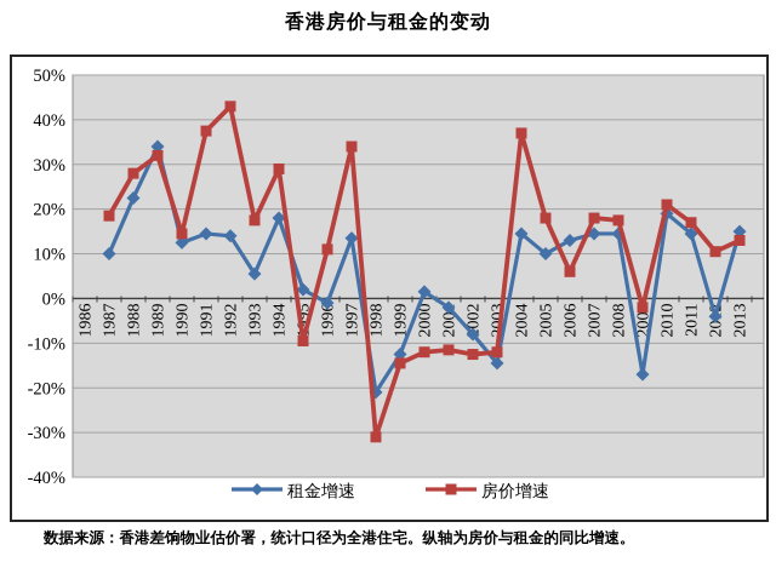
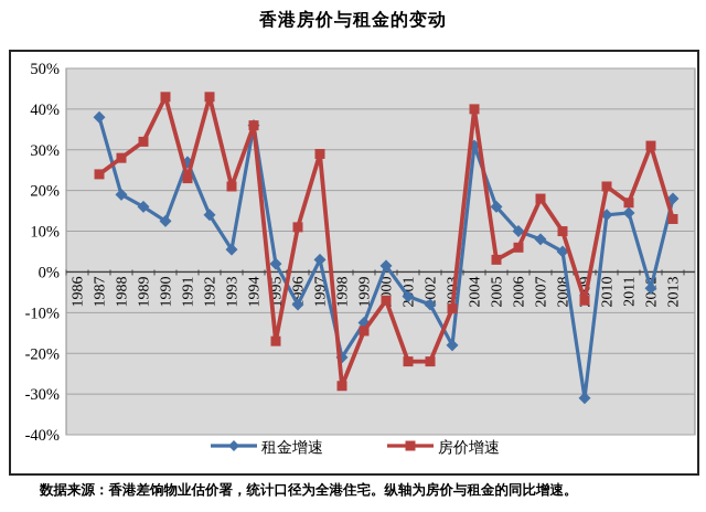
租金增速/1987: 10% -> 38%
房价增速/1987: 18% -> 24%
租金增速/1988: 22% -> 19%
租金增速/1989: 34% -> 16%
房价增速/1990: 14% -> 43%
租金增速/1991: 14% -> 27%
房价增速/1991: 38% -> 23%
房价增速/1993: 18% -> 21%
租金增速/1994: 18% -> 36%
房价增速/1994: 29% -> 36%
房价增速/1995: -10% -> -17%
租金增速/1996: -1% -> -8%
租金增速/1997: 14% -> 3%
房价增速/1997: 34% -> 29%
房价增速/1998: -31% -> -28%
房价增速/2000: -12% -> -7%
租金增速/2001: -2% -> -6%
房价增速/2001: -12% -> -22%
房价增速/2002: -12% -> -22%
租金增速/2003: -14% -> -18%
房价增速/2003: -12% -> -9%
租金增速/2004: 14% -> 31%
房价增速/2004: 37% -> 40%
租金增速/2005: 10% -> 16%
房价增速/2005: 18% -> 3%
租金增速/2006: 13% -> 10%
租金增速/2007: 14% -> 8%
租金增速/2008: 14% -> 5%
房价增速/2008: 18% -> 10%
租金增速/2009: -17% -> -31%
房价增速/2009: -2% -> -7%
租金增速/2010: 19% -> 14%
房价增速/2012: 10% -> 31%
租金增速/2013: 15% -> 18%
